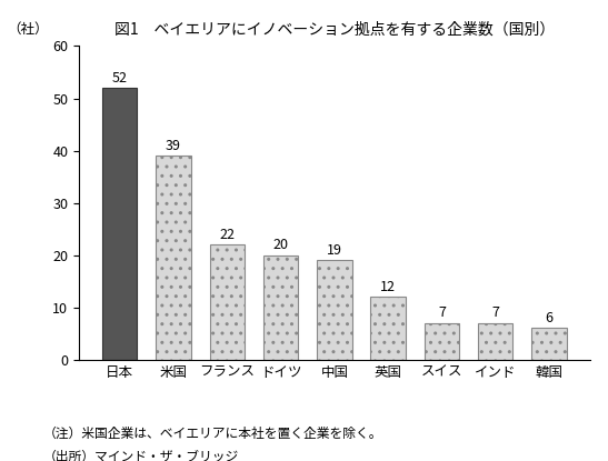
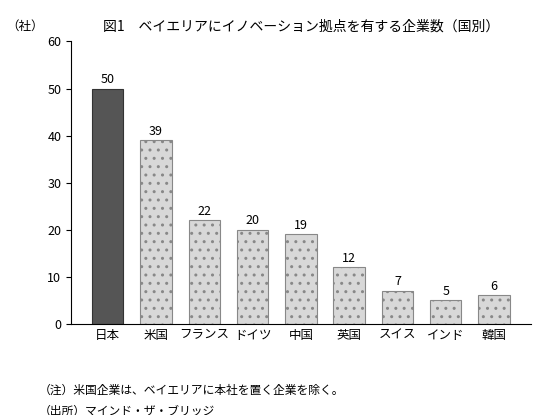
日本: 52 -> 50
インド: 7 -> 5
